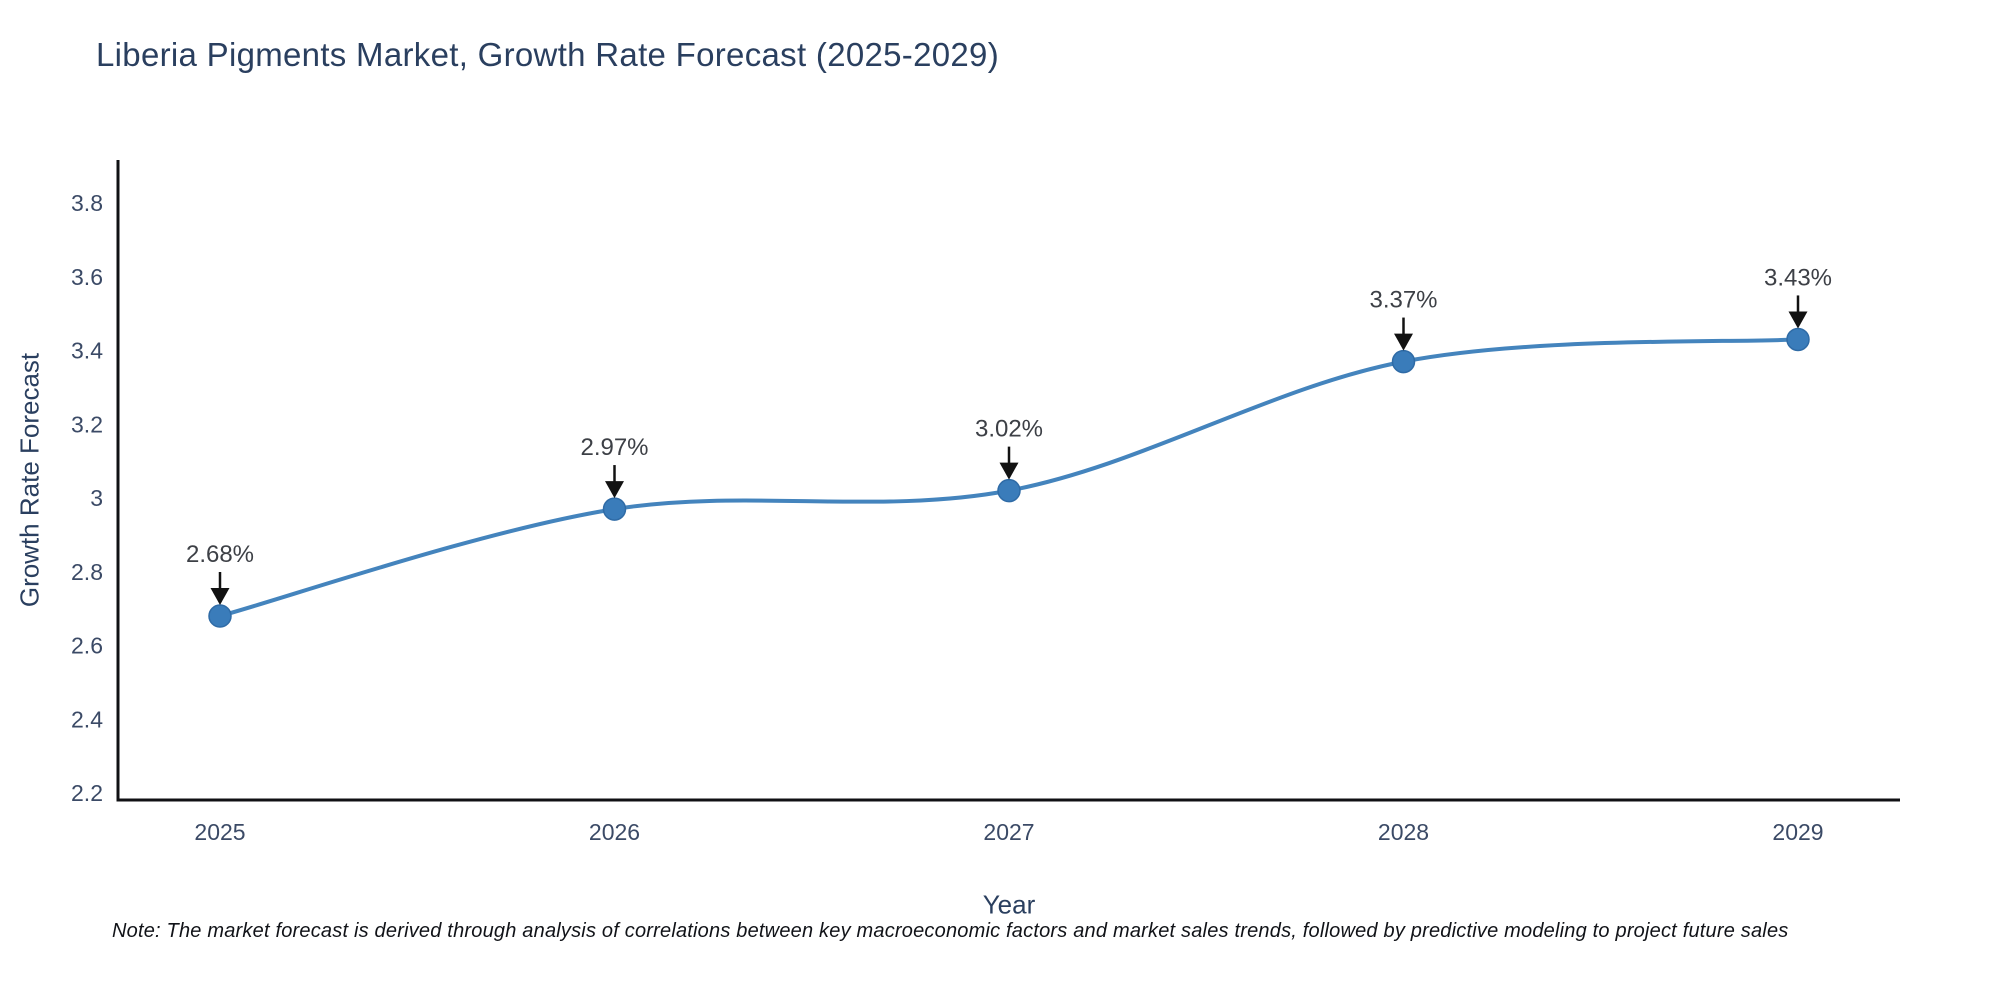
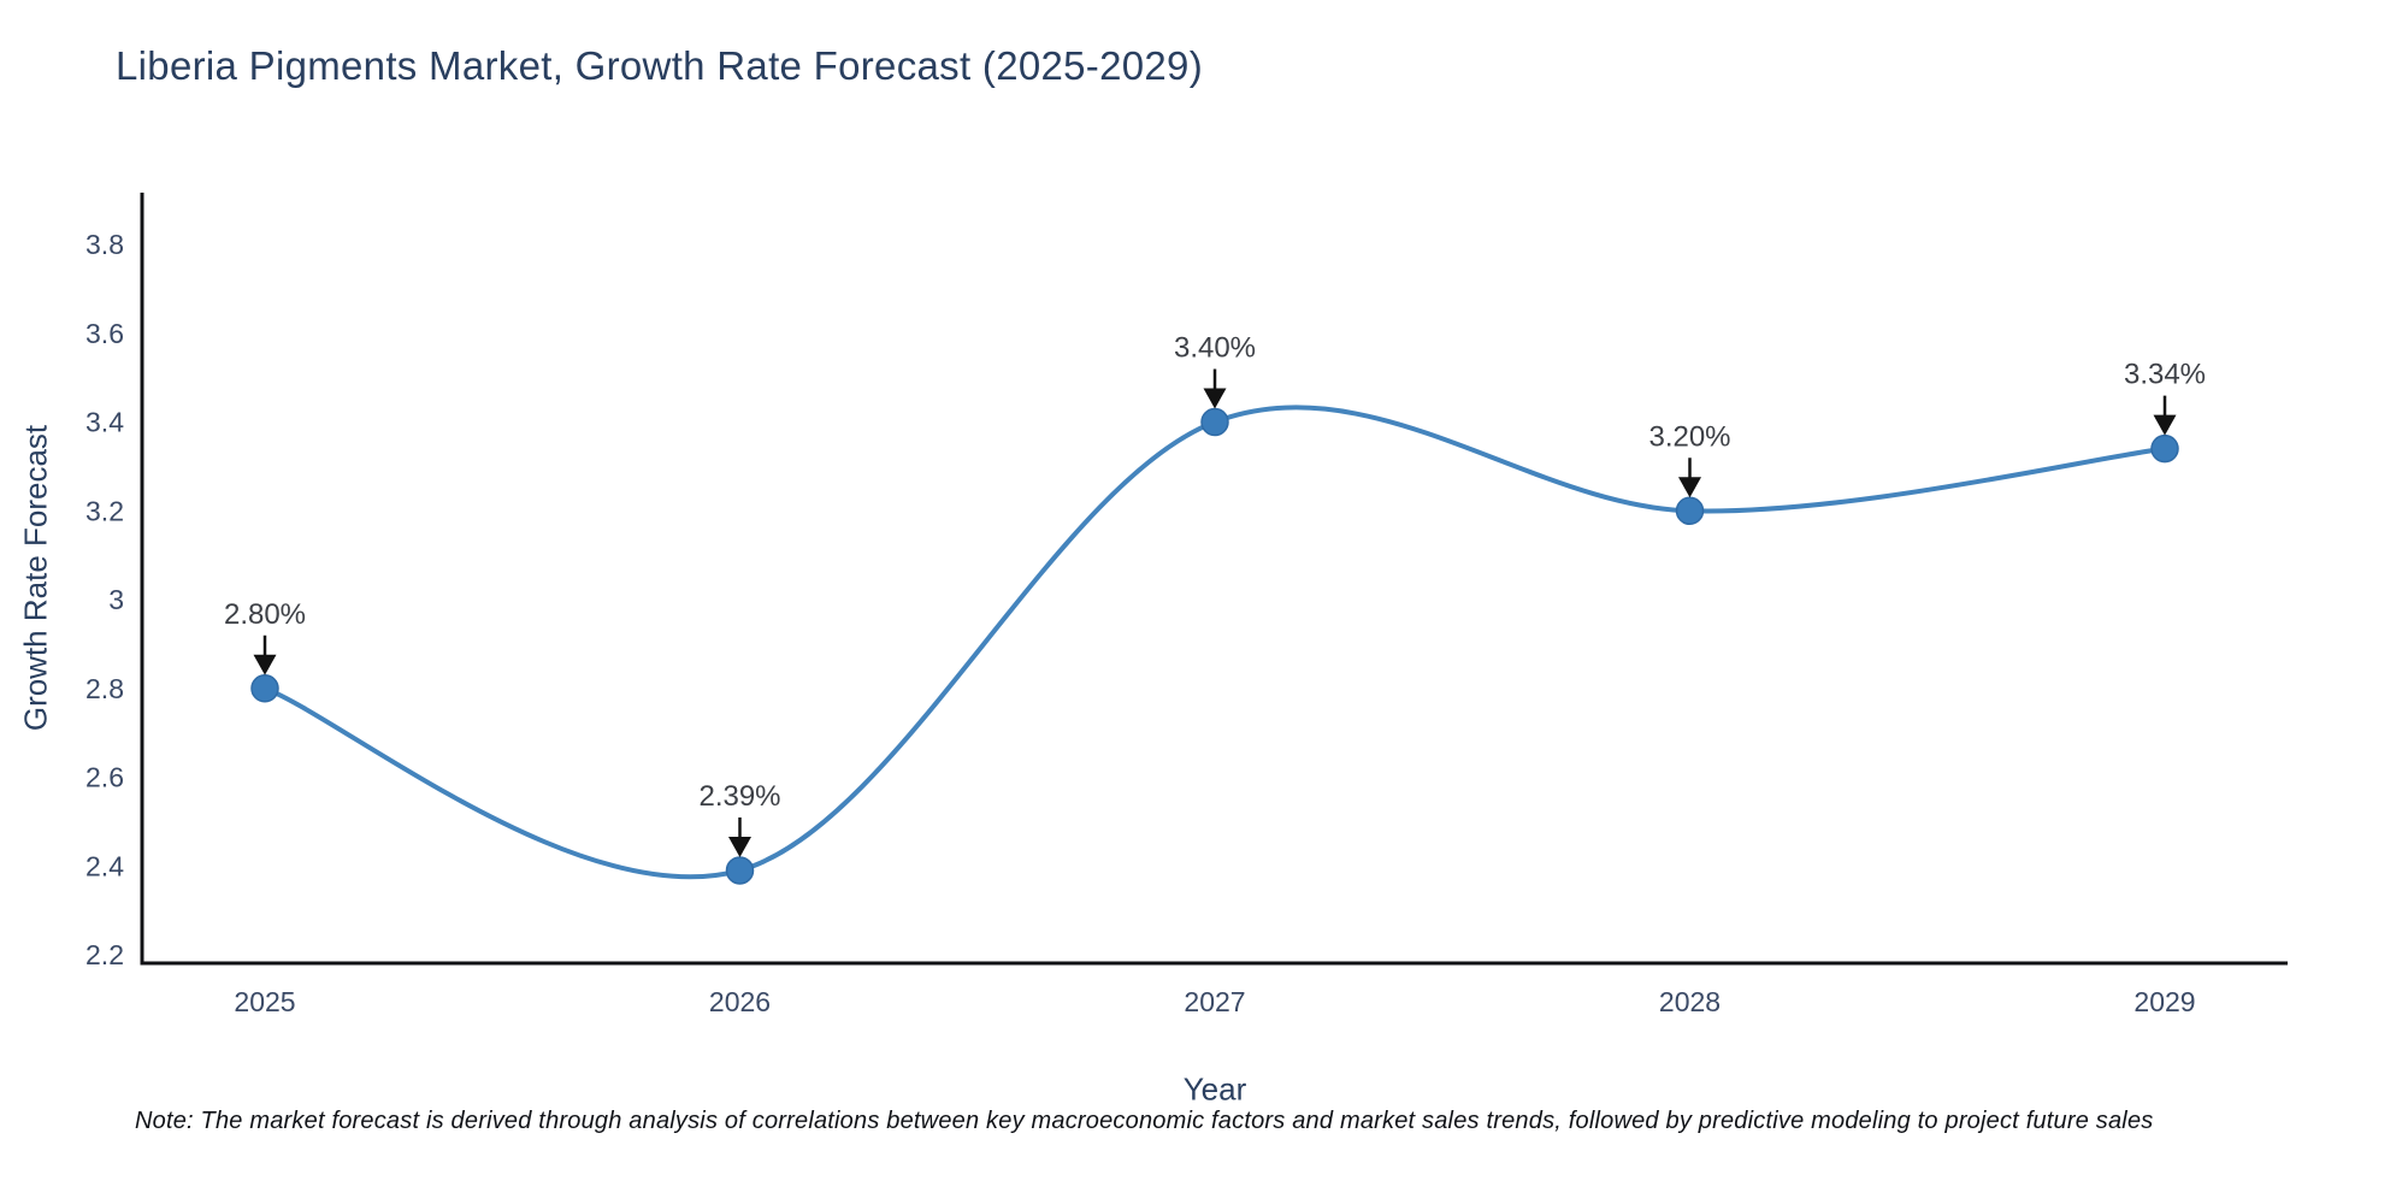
2025: 2.68% -> 2.80%
2026: 2.97% -> 2.39%
2027: 3.02% -> 3.40%
2028: 3.37% -> 3.20%
2029: 3.43% -> 3.34%
